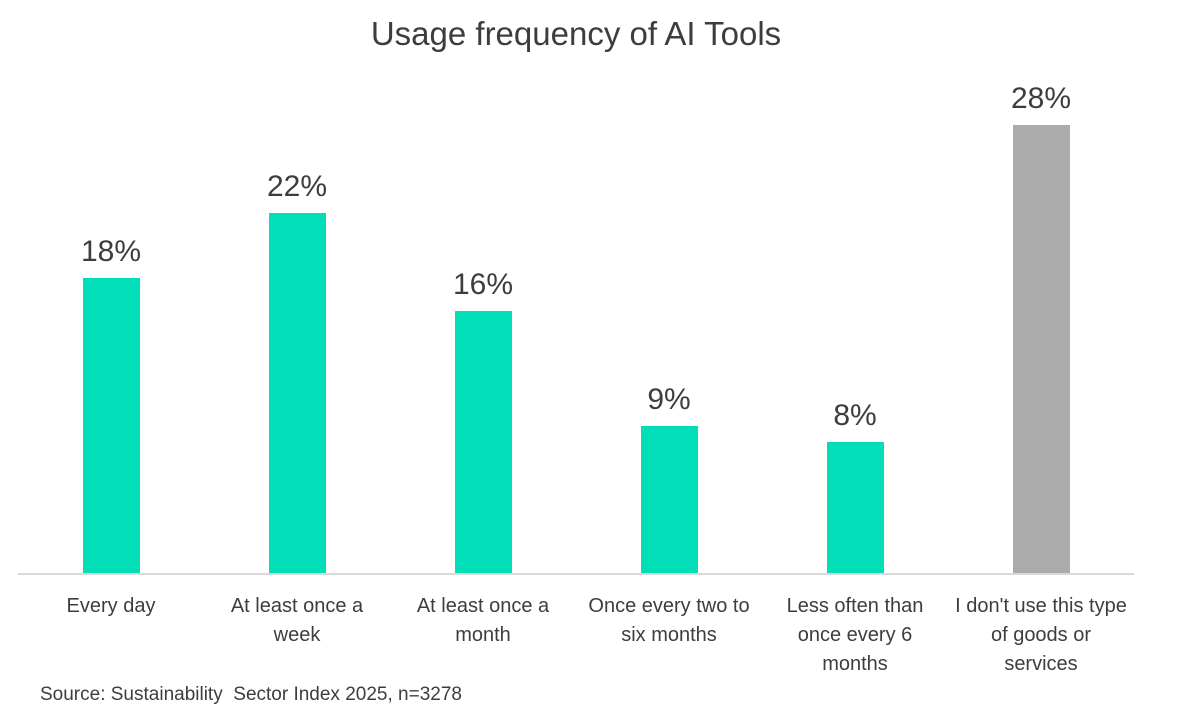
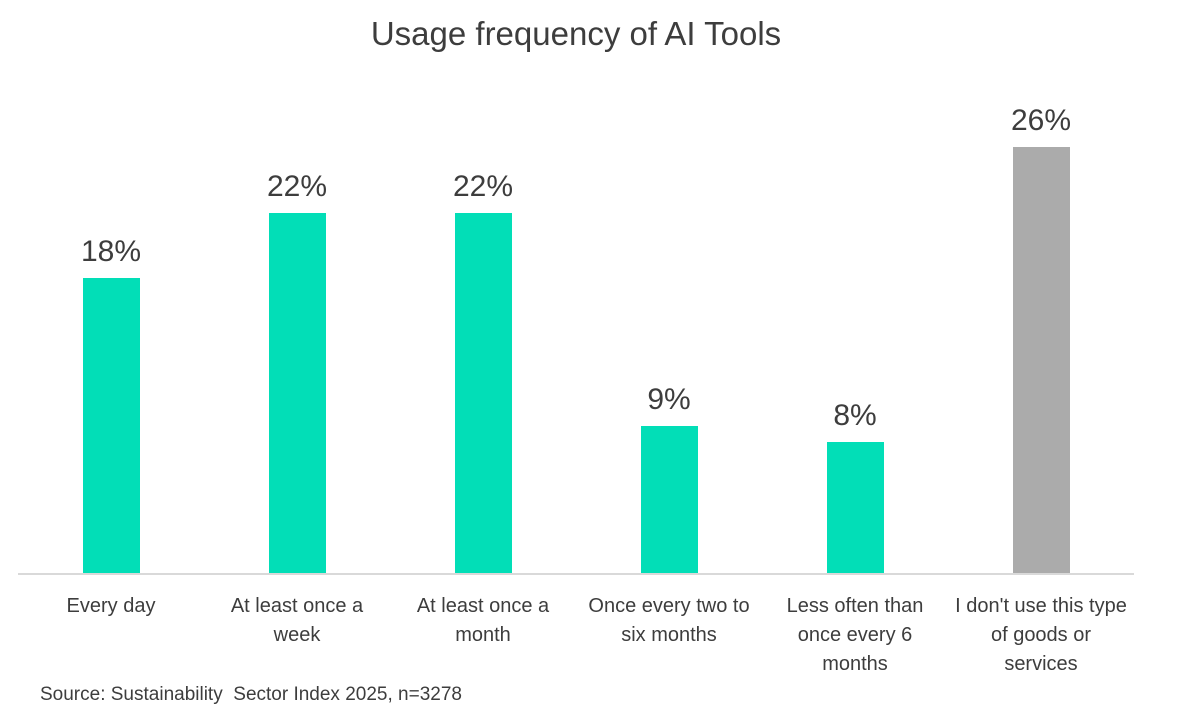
At least once a month: 16% -> 22%
I don't use this type of goods or services: 28% -> 26%
